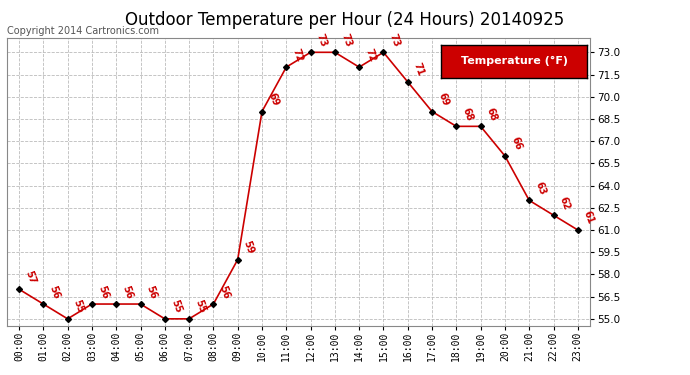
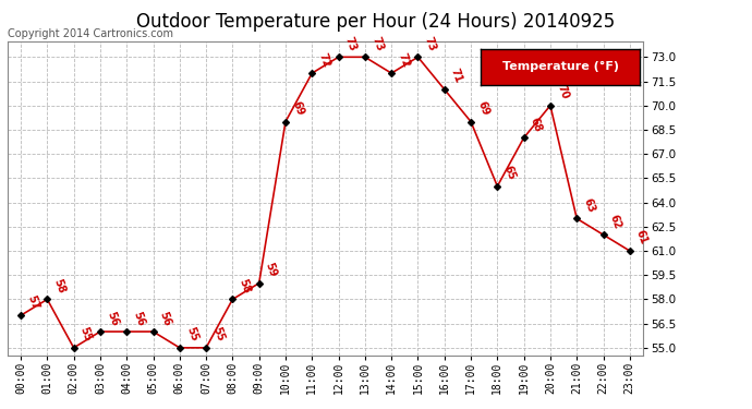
01:00: 56 -> 58
08:00: 56 -> 58
18:00: 68 -> 65
20:00: 66 -> 70
